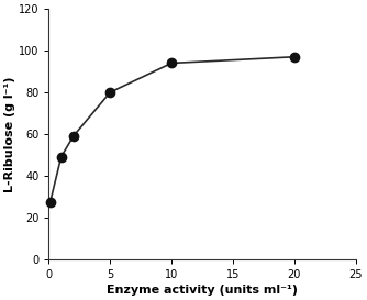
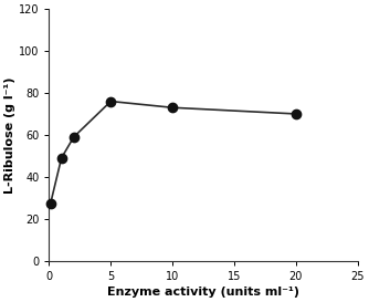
5: 80 -> 76
10: 94 -> 73
20: 97 -> 70
